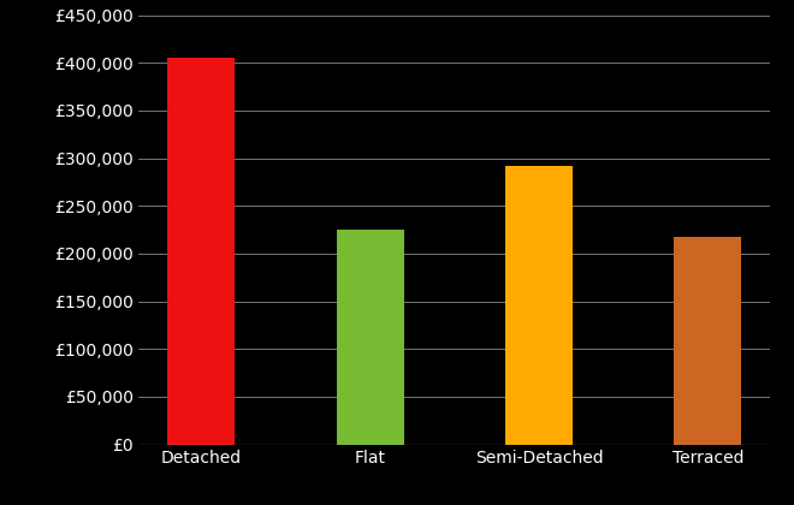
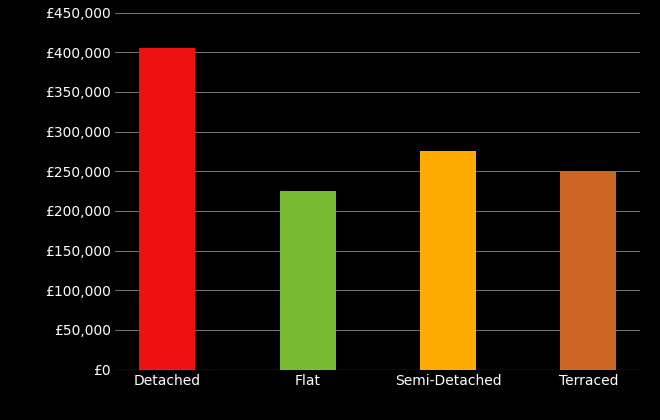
Semi-Detached: £292,000 -> £275,000
Terraced: £218,000 -> £250,000
